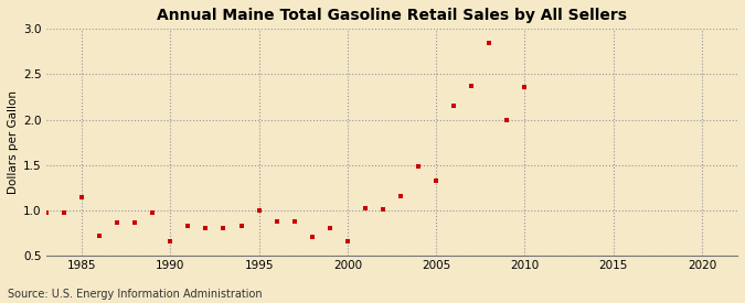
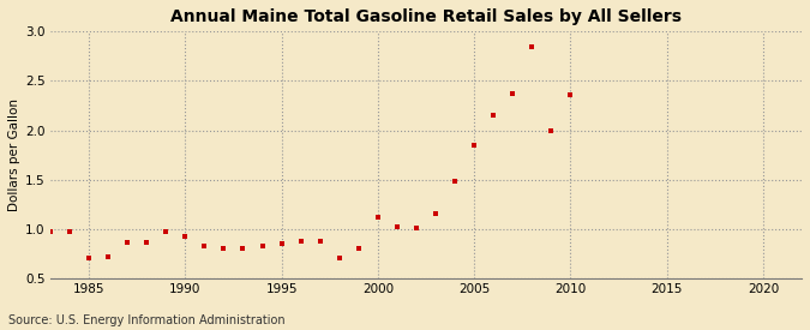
1985: 1.14 -> 0.70
1990: 0.66 -> 0.93
1995: 1.00 -> 0.85
2000: 0.66 -> 1.12
2005: 1.32 -> 1.85
